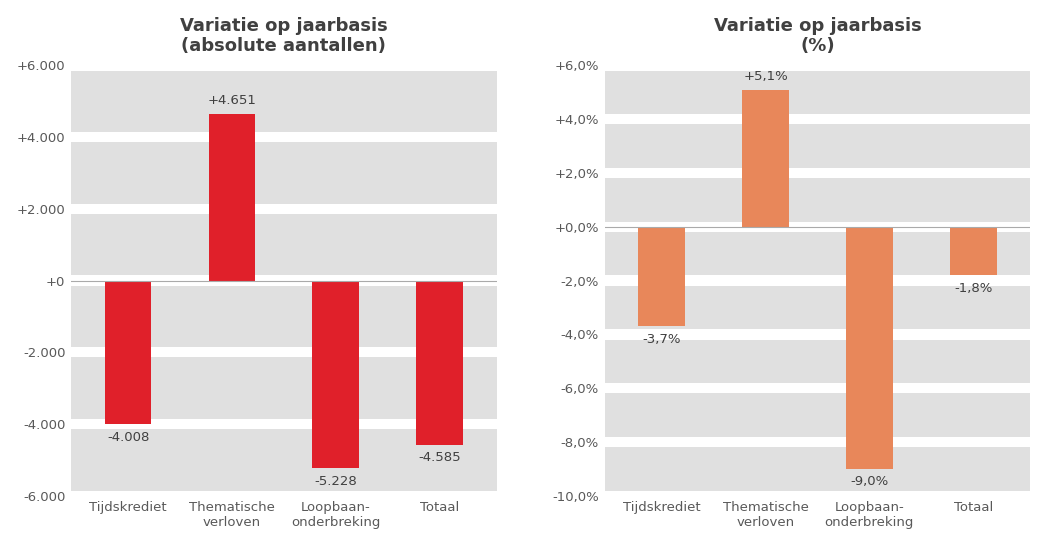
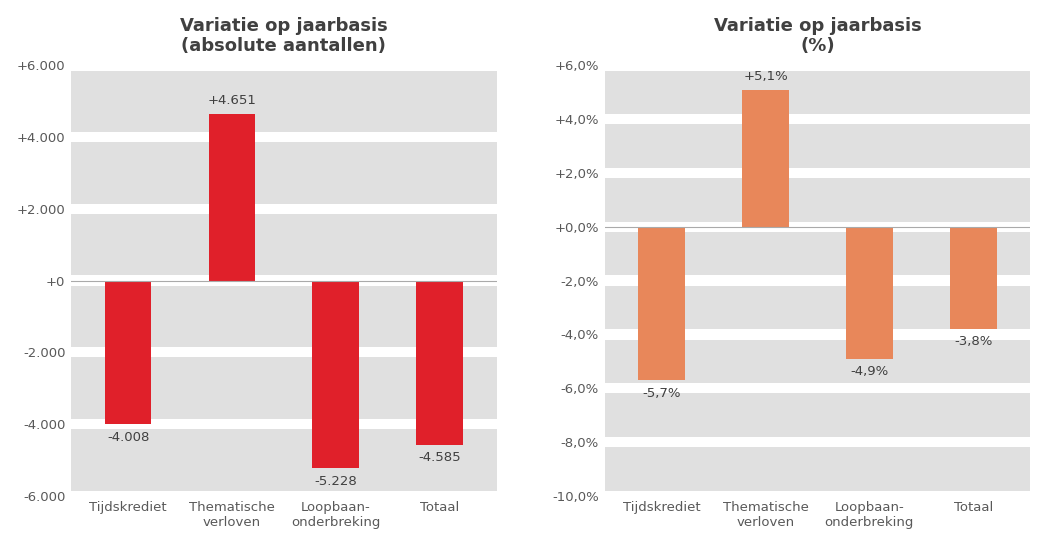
Variatie op jaarbasis (%)/Tijdskrediet: -3,7% -> -5,7%
Variatie op jaarbasis (%)/Loopbaan- onderbreking: -9,0% -> -4,9%
Variatie op jaarbasis (%)/Totaal: -1,8% -> -3,8%
